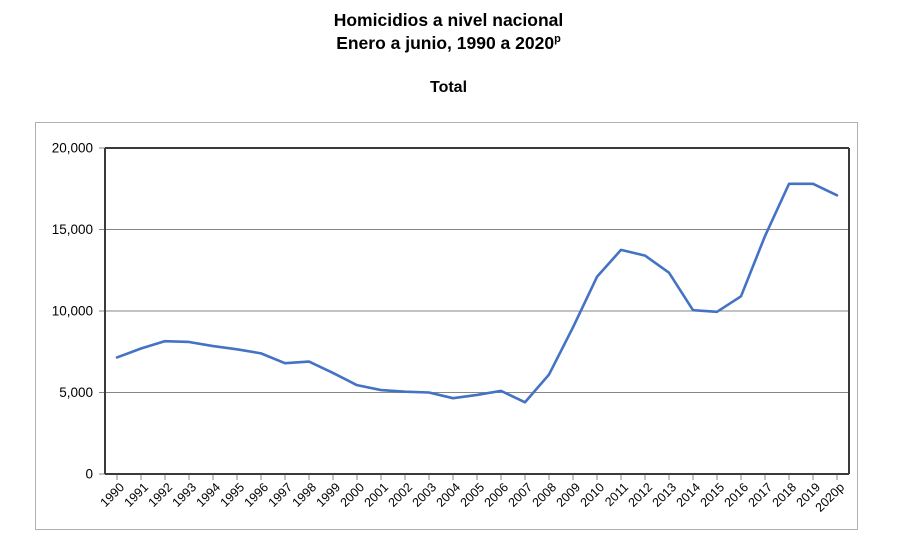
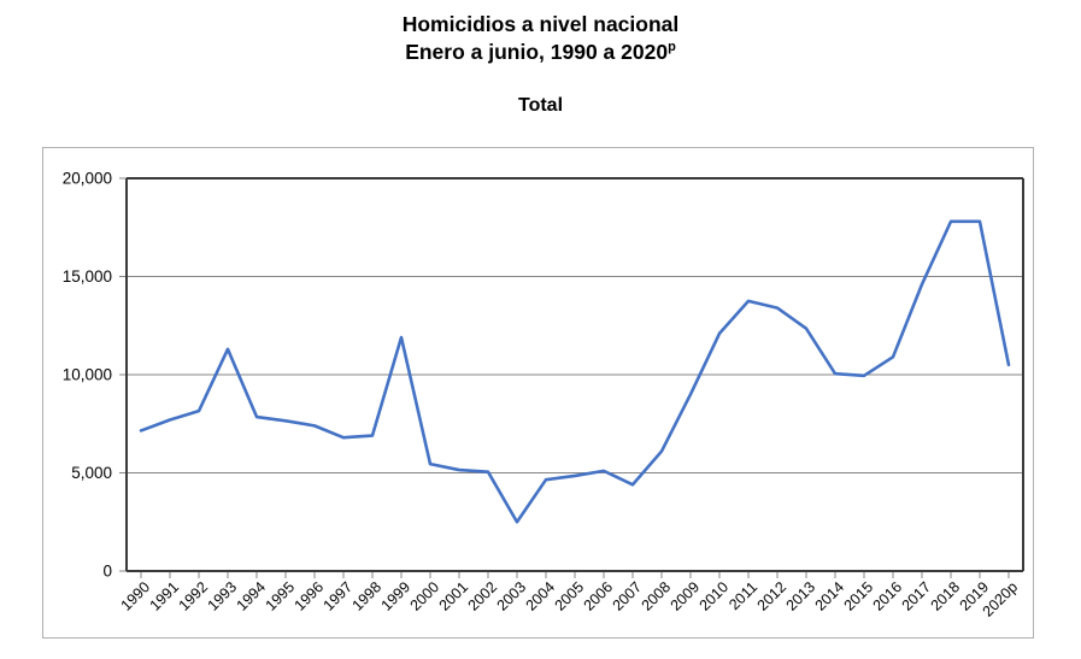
1993: 8100 -> 11300
1999: 6200 -> 11900
2003: 5000 -> 2500
2020p: 17100 -> 10500
